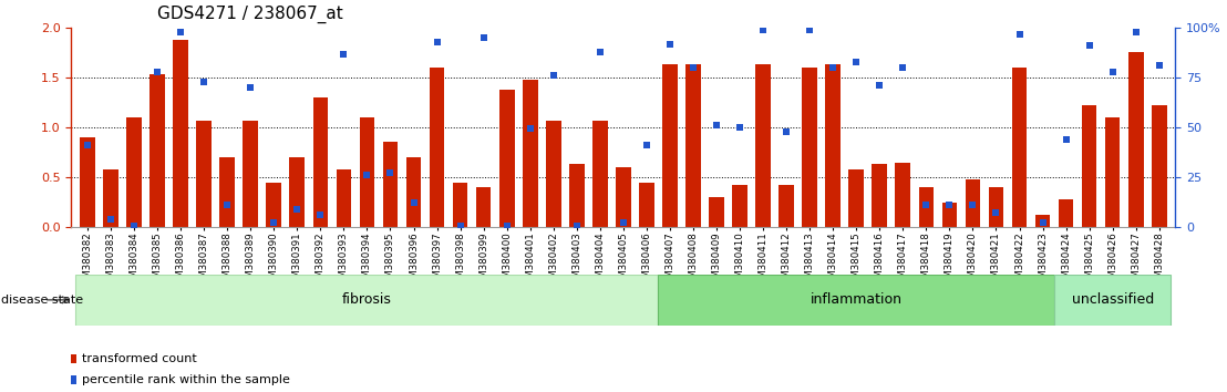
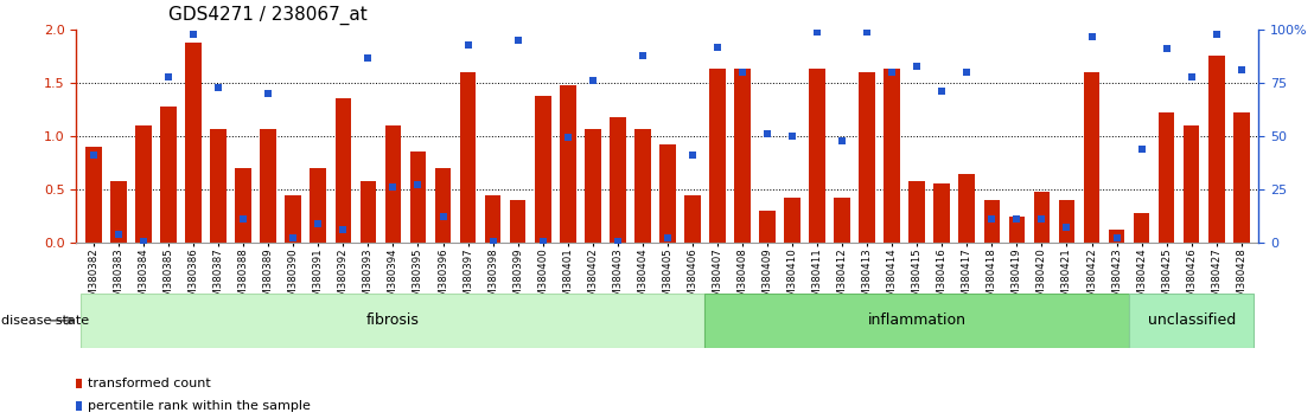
GSM380385: 1.53 -> 1.28
GSM380392: 1.30 -> 1.36
GSM380403: 0.63 -> 1.18
GSM380405: 0.60 -> 0.92
GSM380416: 0.63 -> 0.56
